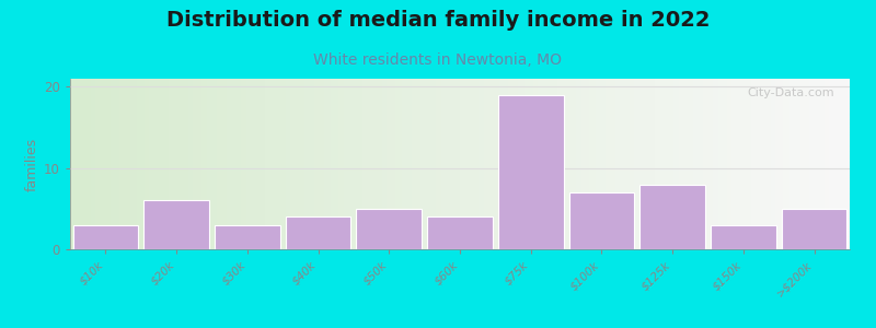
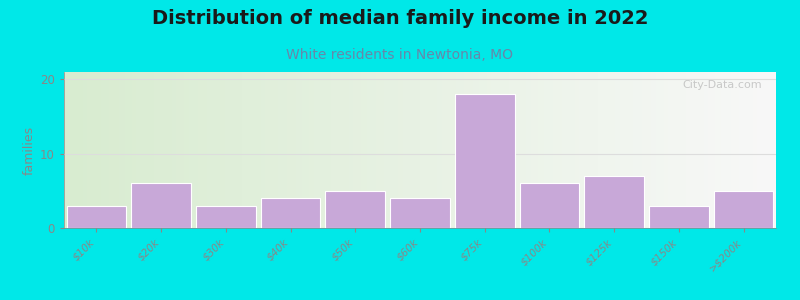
$75k: 19 -> 18
$100k: 7 -> 6
$125k: 8 -> 7
